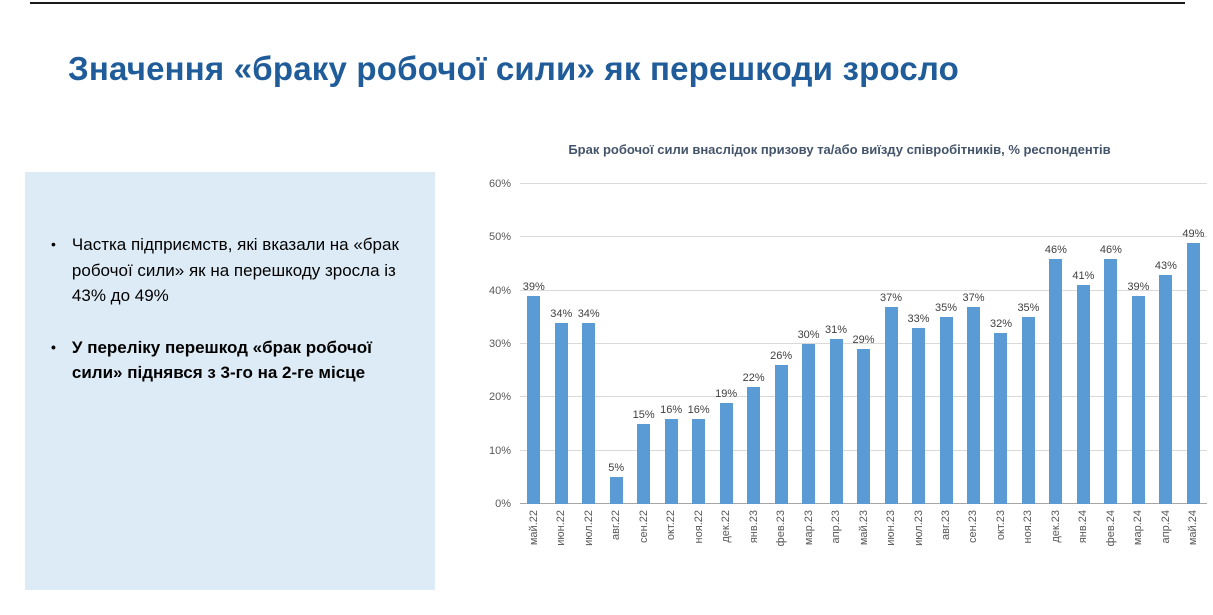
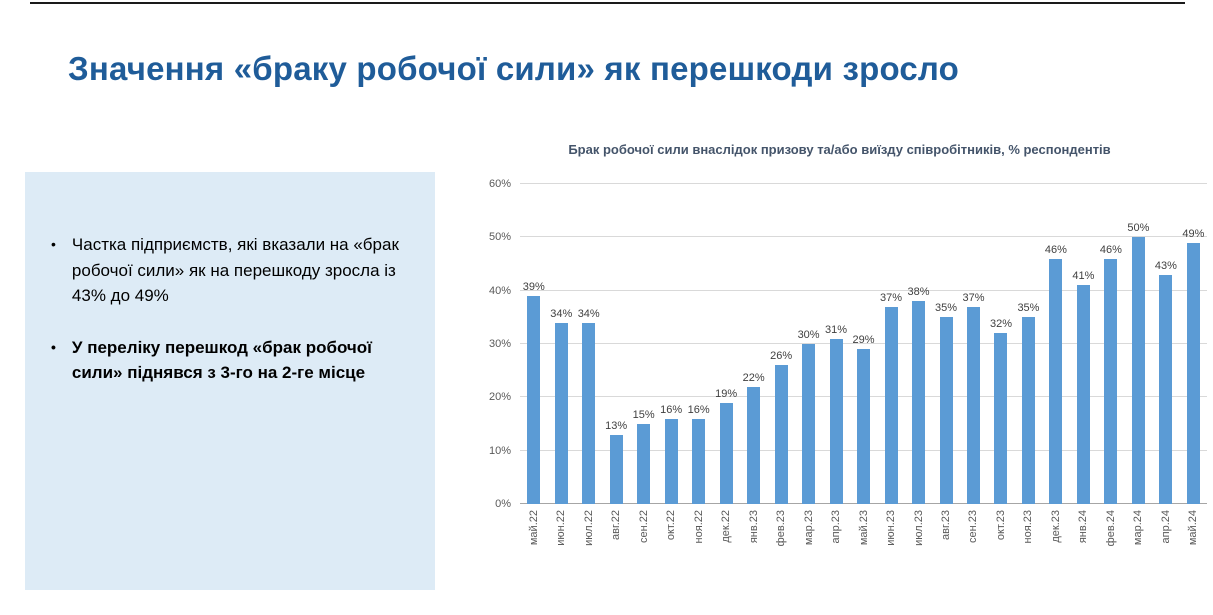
авг.22: 5% -> 13%
июл.23: 33% -> 38%
мар.24: 39% -> 50%
